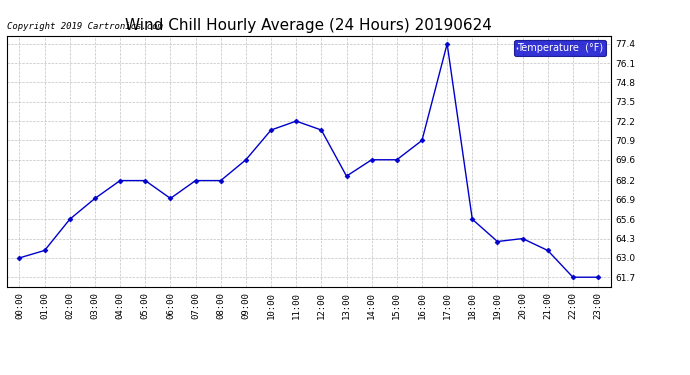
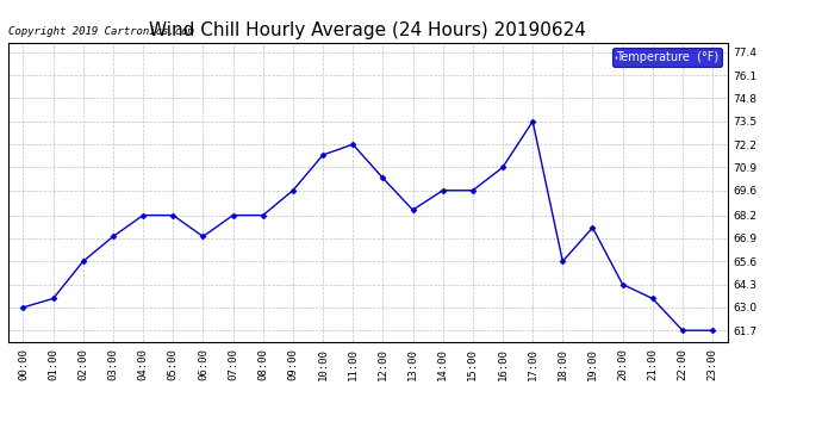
12:00: 71.6 -> 70.3
17:00: 77.4 -> 73.5
19:00: 64.1 -> 67.5
